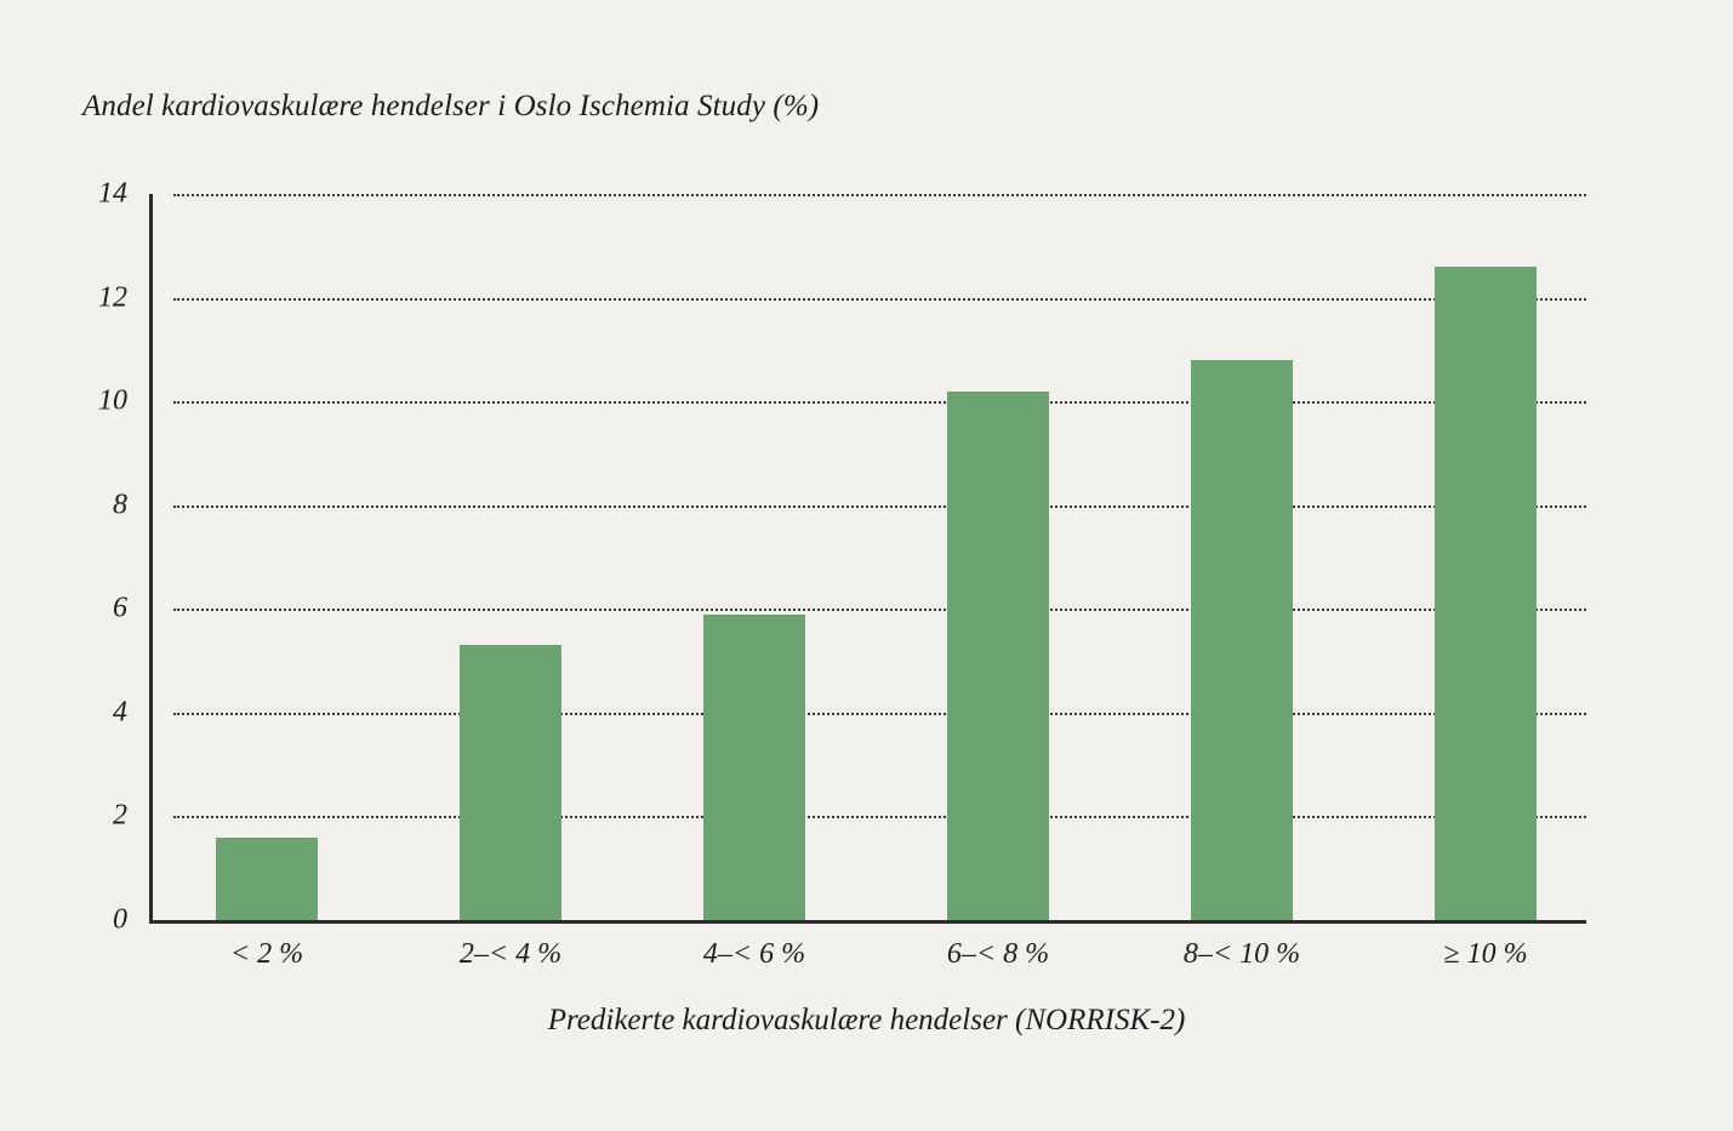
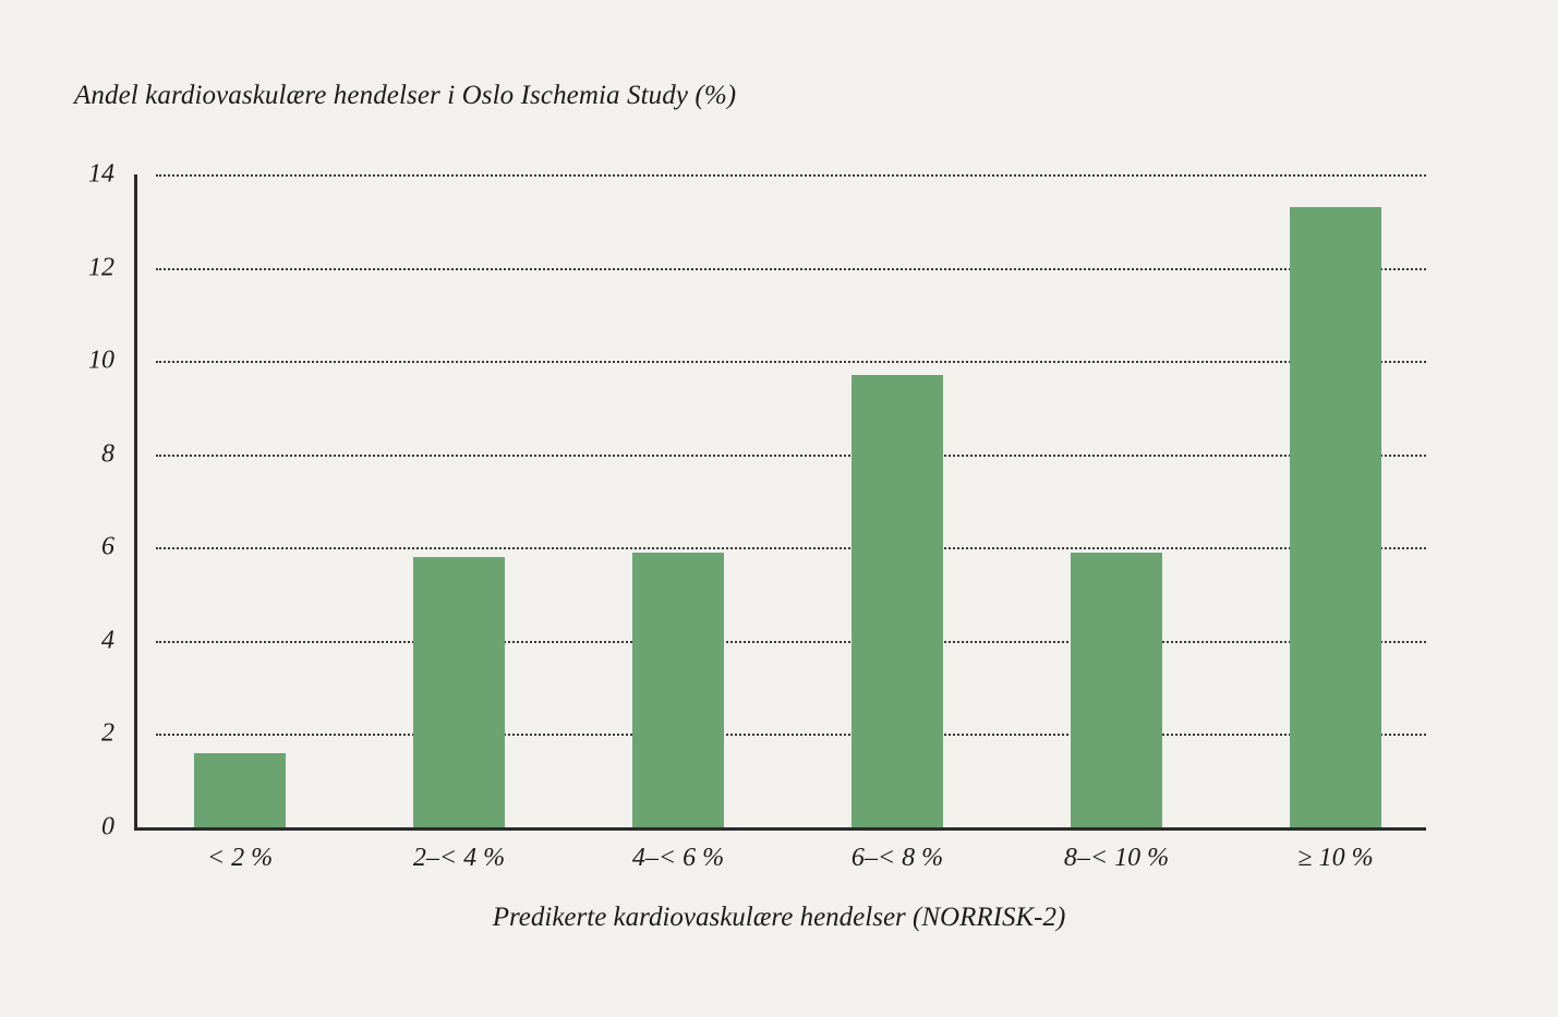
2–< 4 %: 5.3 -> 5.8
6–< 8 %: 10.2 -> 9.7
8–< 10 %: 10.8 -> 5.9
≥ 10 %: 12.6 -> 13.3
